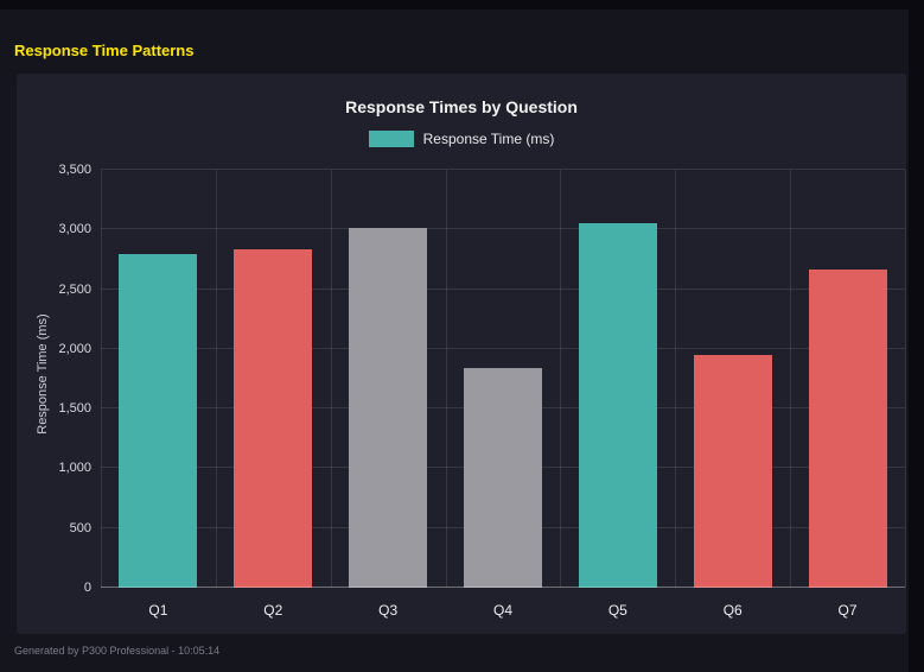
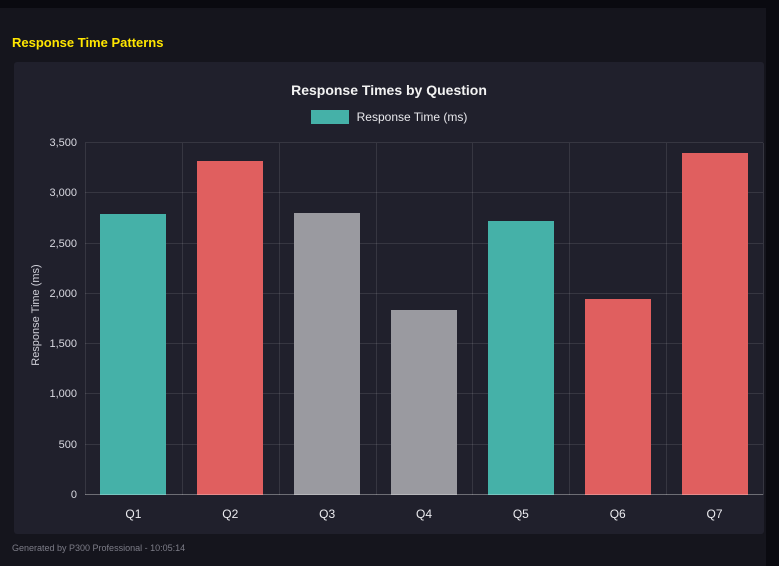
Q2: 2830 -> 3320
Q3: 3010 -> 2800
Q5: 3050 -> 2720
Q7: 2660 -> 3400
